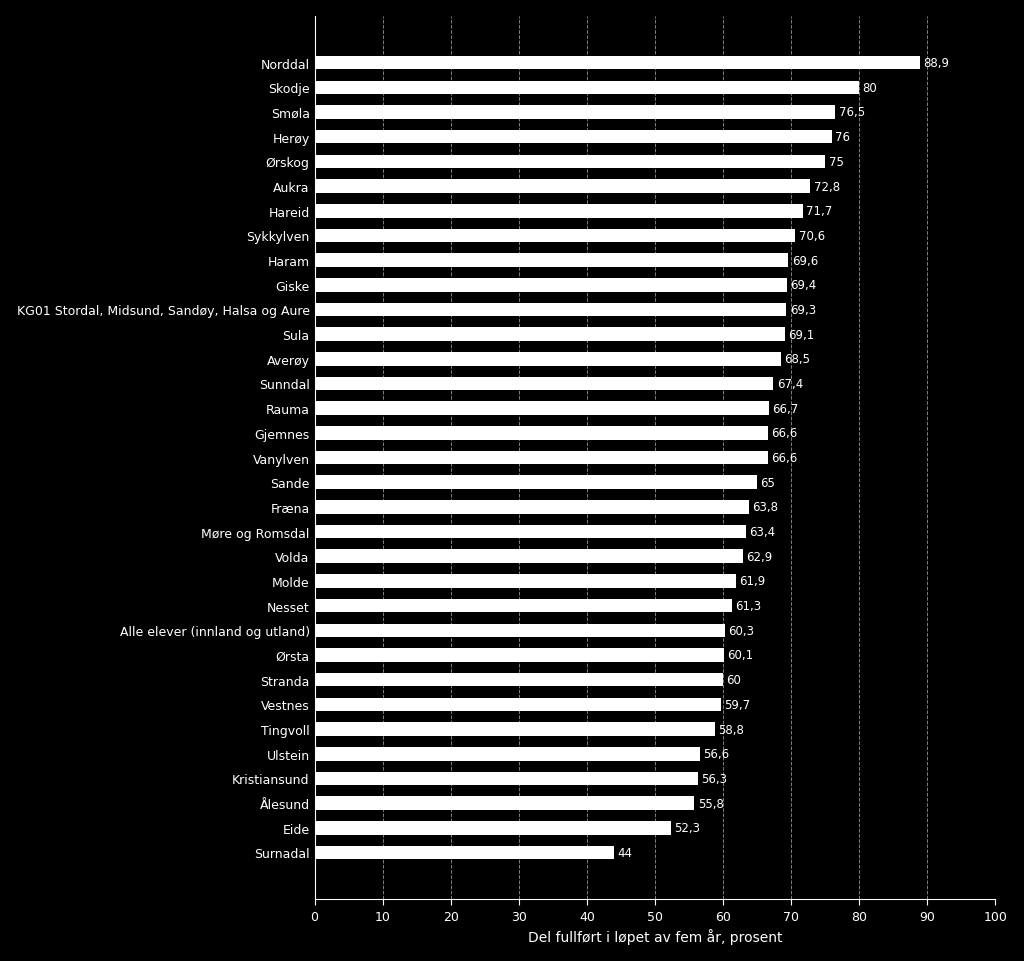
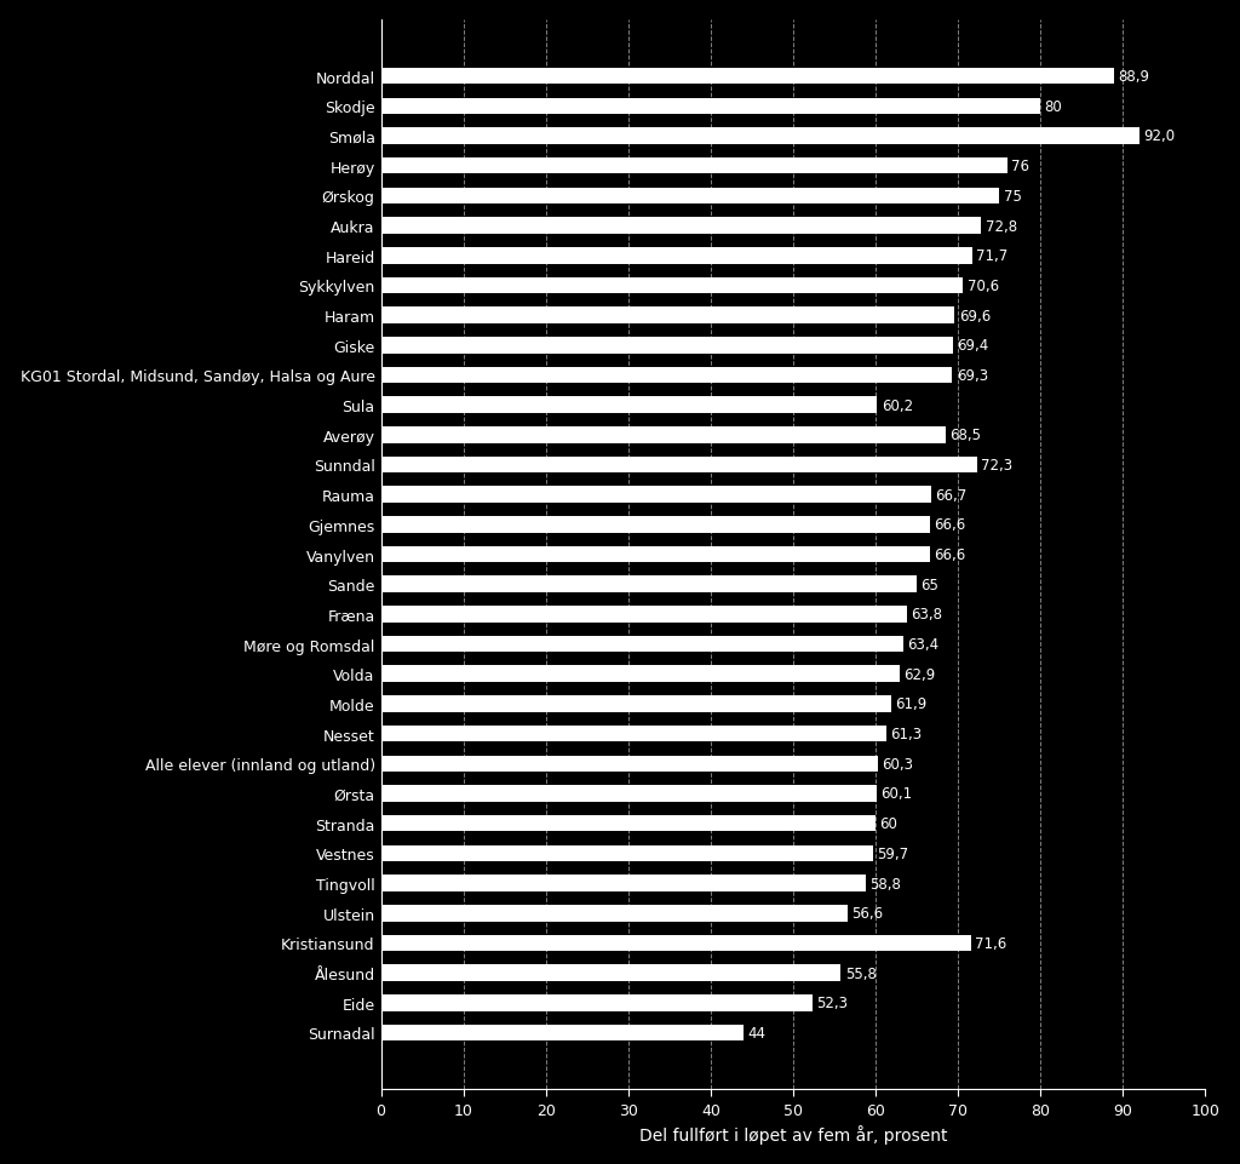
Smøla: 76,5 -> 92,0
Sula: 69,1 -> 60,2
Sunndal: 67,4 -> 72,3
Kristiansund: 56,3 -> 71,6
